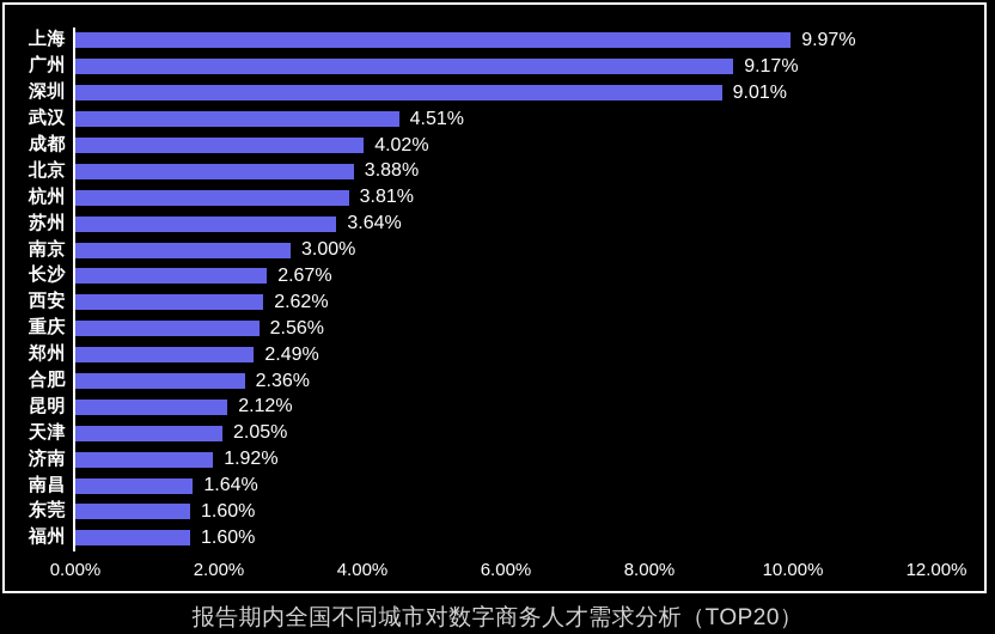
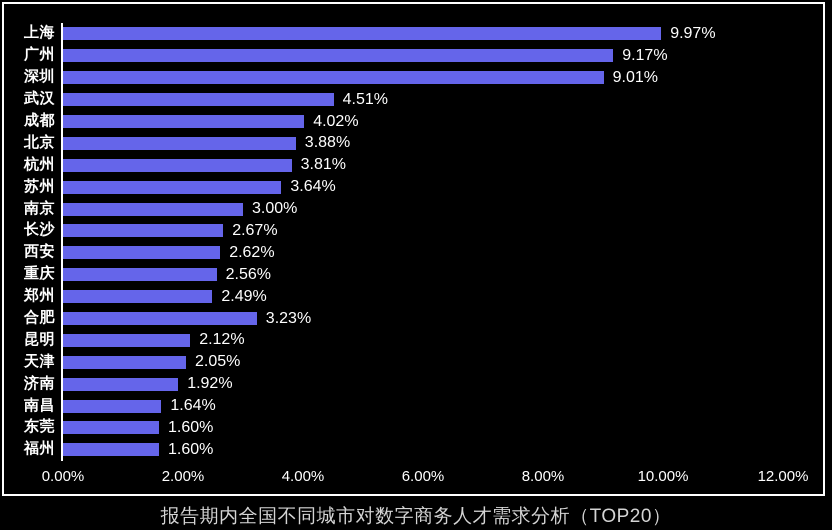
合肥: 2.36% -> 3.23%
